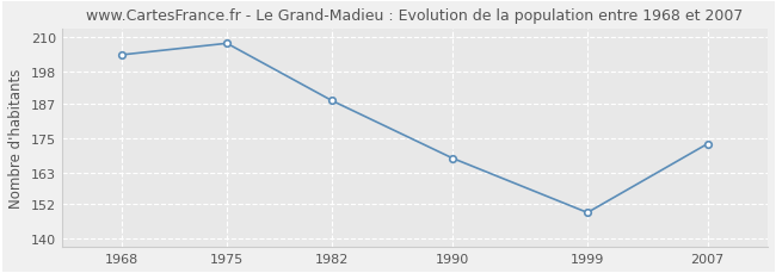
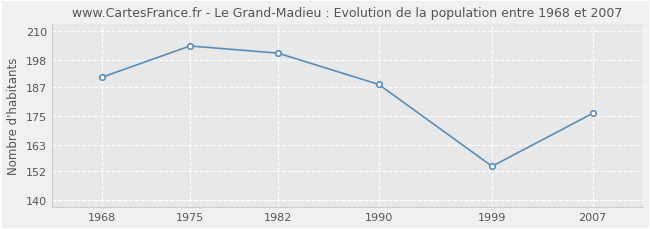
1968: 204 -> 191
1975: 208 -> 204
1982: 188 -> 201
1990: 168 -> 188
1999: 149 -> 154
2007: 173 -> 176
